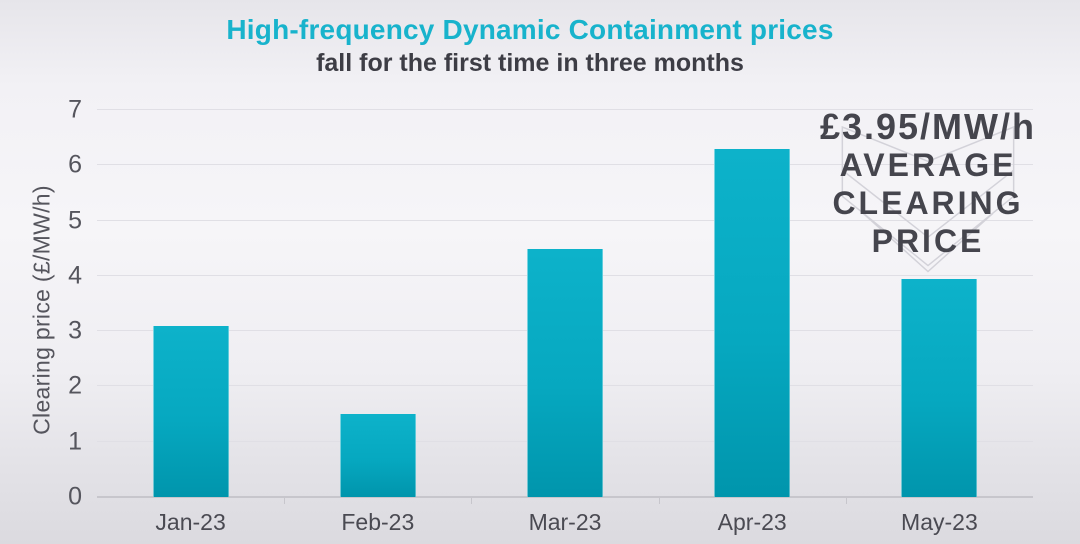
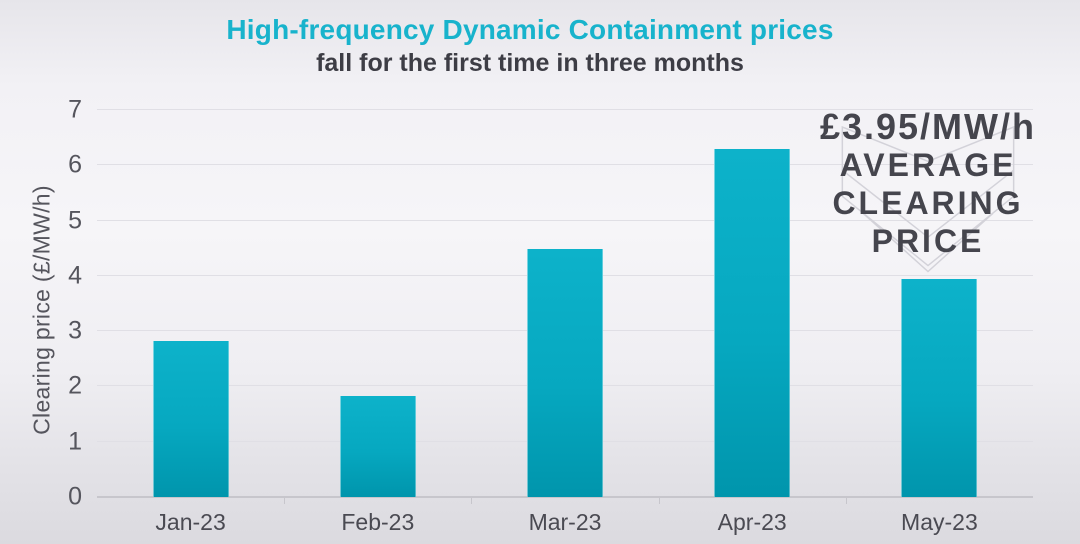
Jan-23: 3.1 -> 2.8
Feb-23: 1.5 -> 1.8
